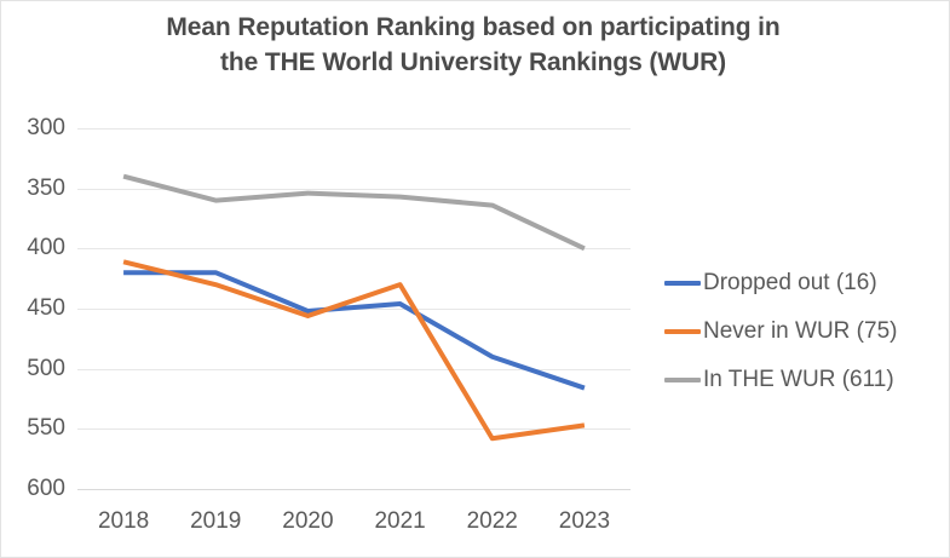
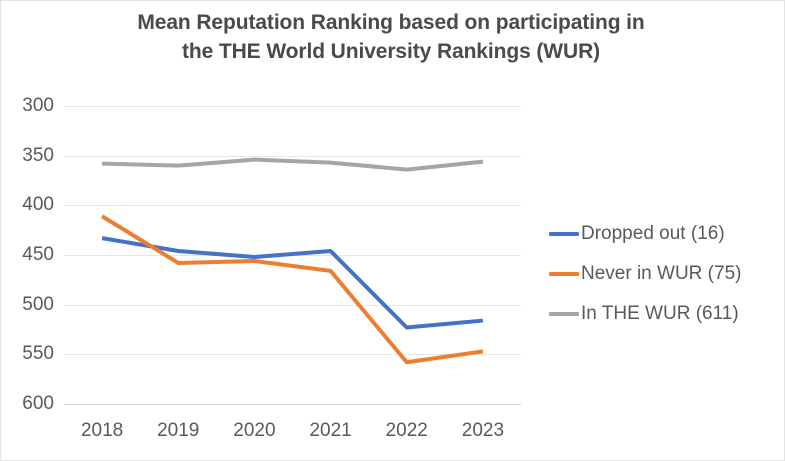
Dropped out (16)/2018: 420 -> 430
In THE WUR (611)/2018: 340 -> 360
Dropped out (16)/2019: 420 -> 450
Never in WUR (75)/2019: 430 -> 460
Never in WUR (75)/2021: 430 -> 470
Dropped out (16)/2022: 490 -> 520
In THE WUR (611)/2023: 400 -> 360
